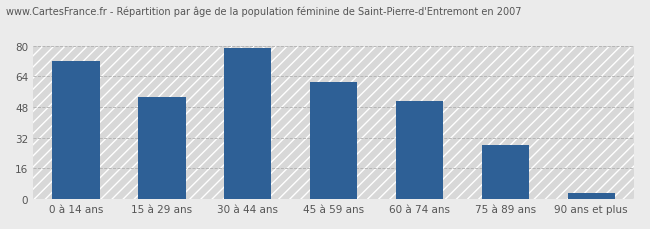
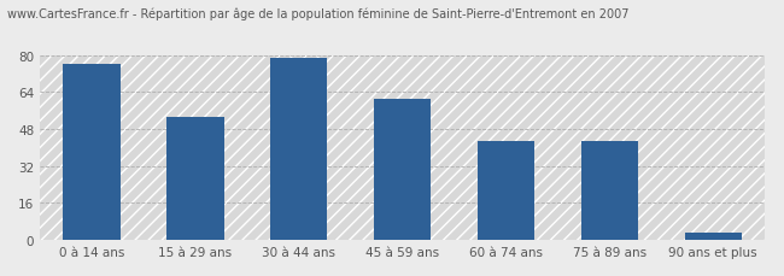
0 à 14 ans: 72 -> 76
60 à 74 ans: 51 -> 43
75 à 89 ans: 28 -> 43
